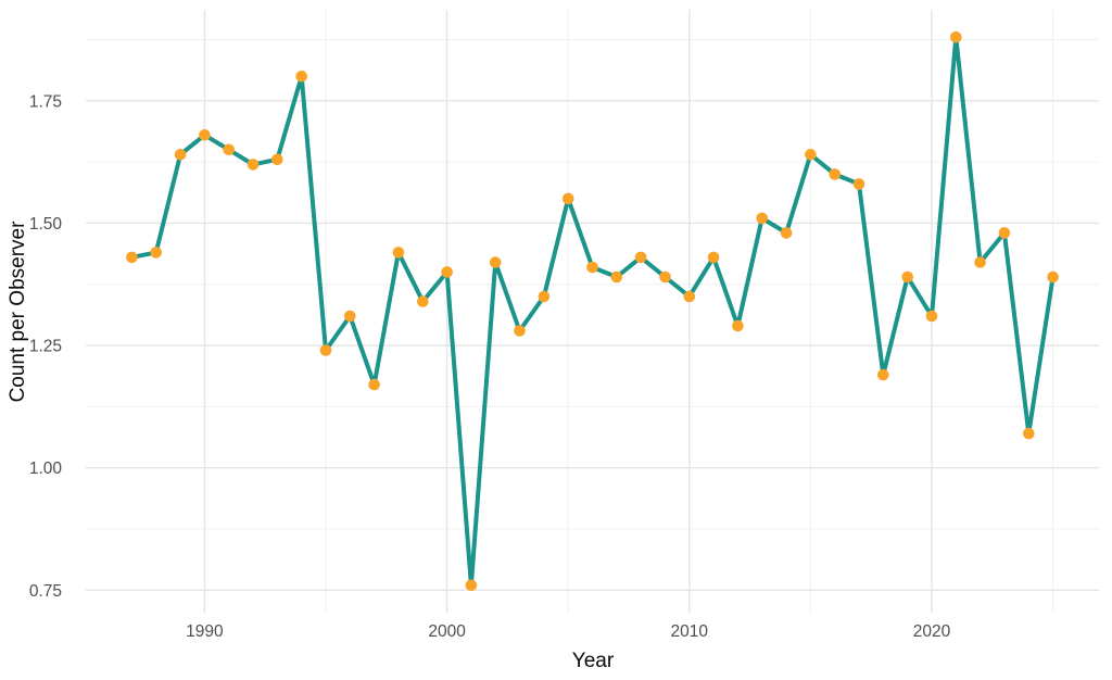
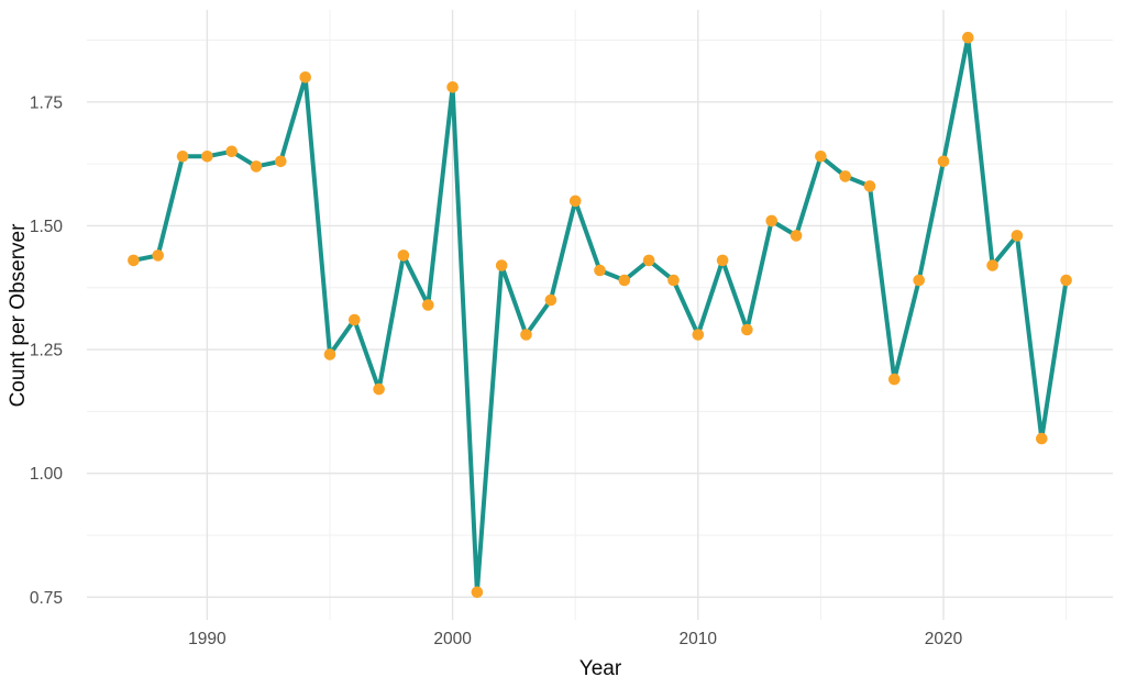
1990: 1.68 -> 1.64
2000: 1.40 -> 1.78
2010: 1.35 -> 1.28
2020: 1.31 -> 1.63
